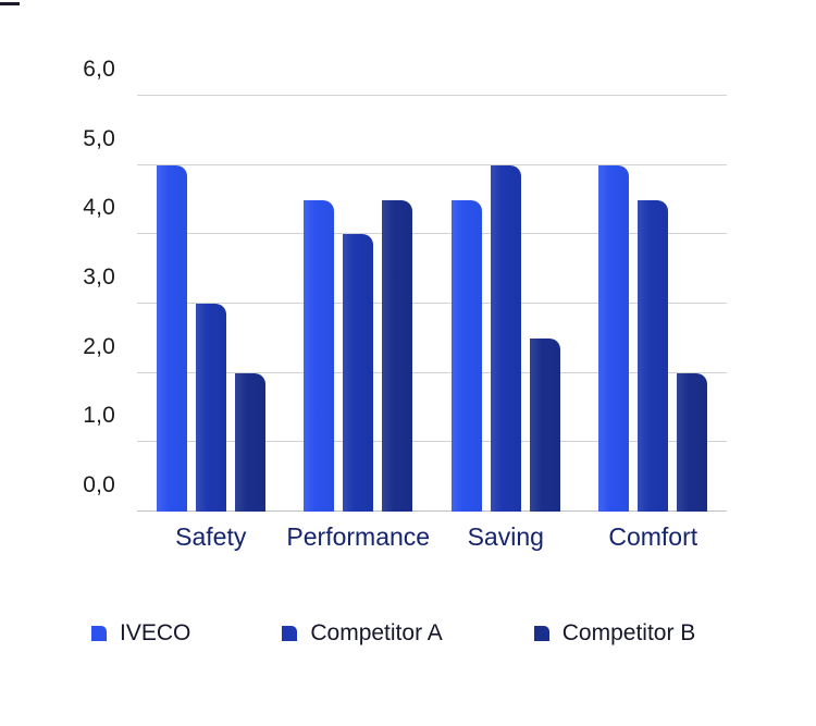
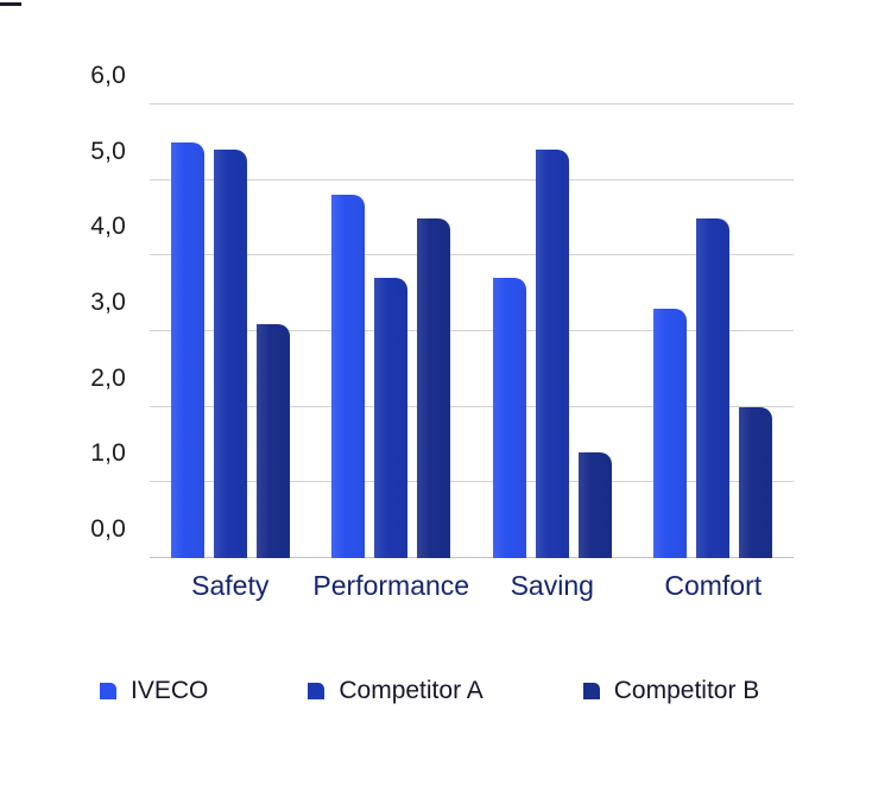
IVECO/Safety: 5,0 -> 5,5
Competitor A/Safety: 3,0 -> 5,4
Competitor B/Safety: 2,0 -> 3,1
IVECO/Performance: 4,5 -> 4,8
Competitor A/Performance: 4,0 -> 3,7
IVECO/Saving: 4,5 -> 3,7
Competitor A/Saving: 5,0 -> 5,4
Competitor B/Saving: 2,5 -> 1,4
IVECO/Comfort: 5,0 -> 3,3
